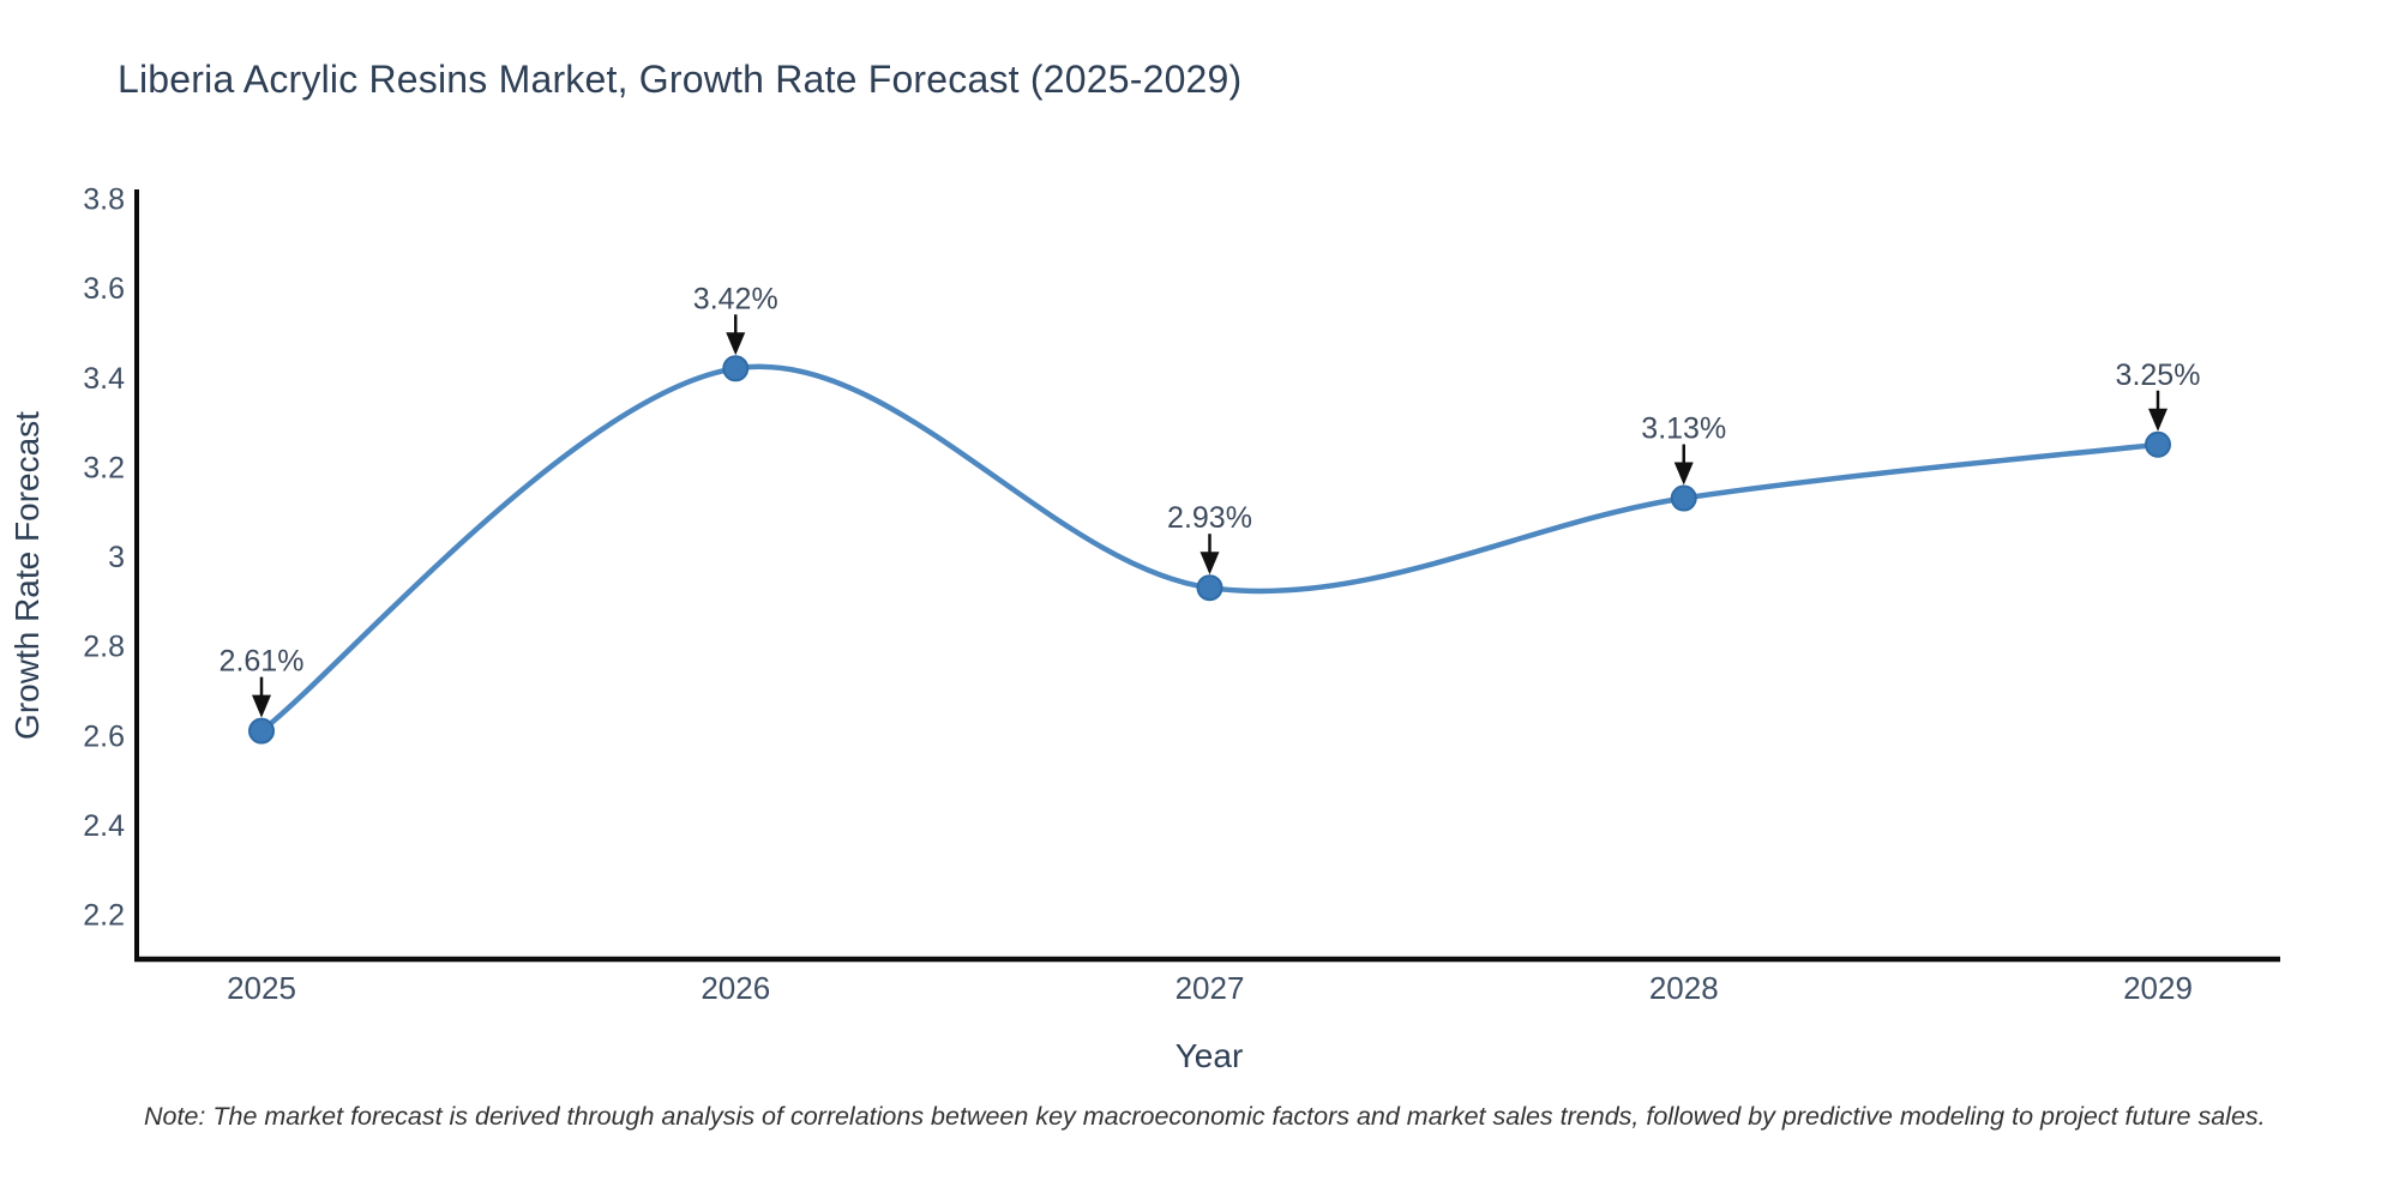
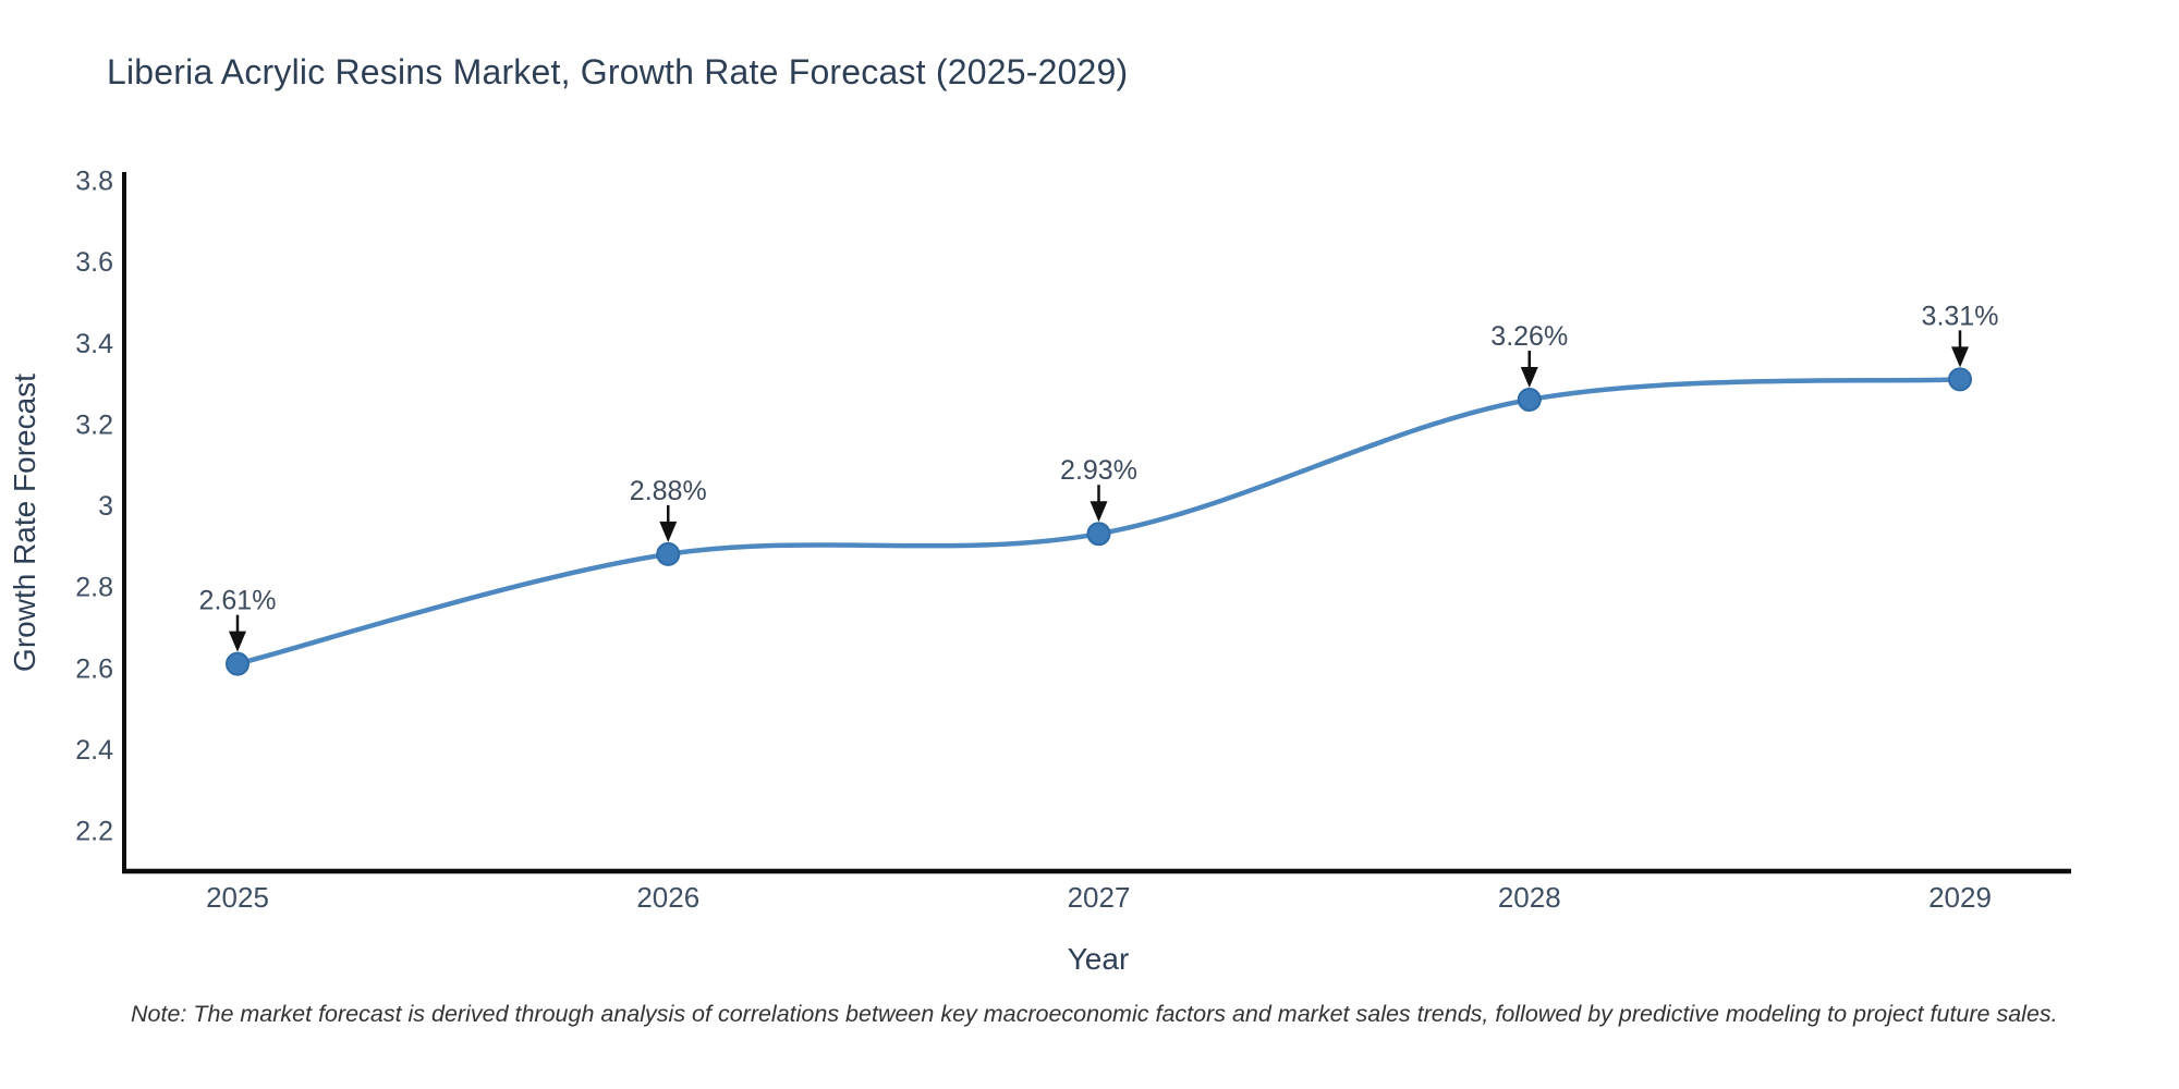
2026: 3.42% -> 2.88%
2028: 3.13% -> 3.26%
2029: 3.25% -> 3.31%
